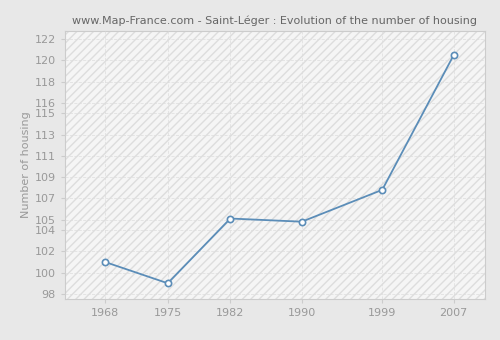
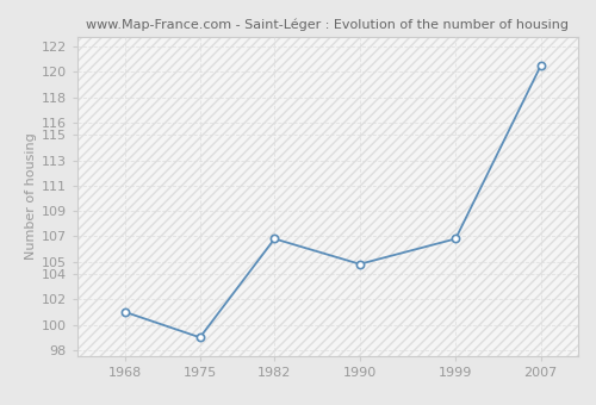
1982: 105.1 -> 106.8
1999: 107.8 -> 106.8
